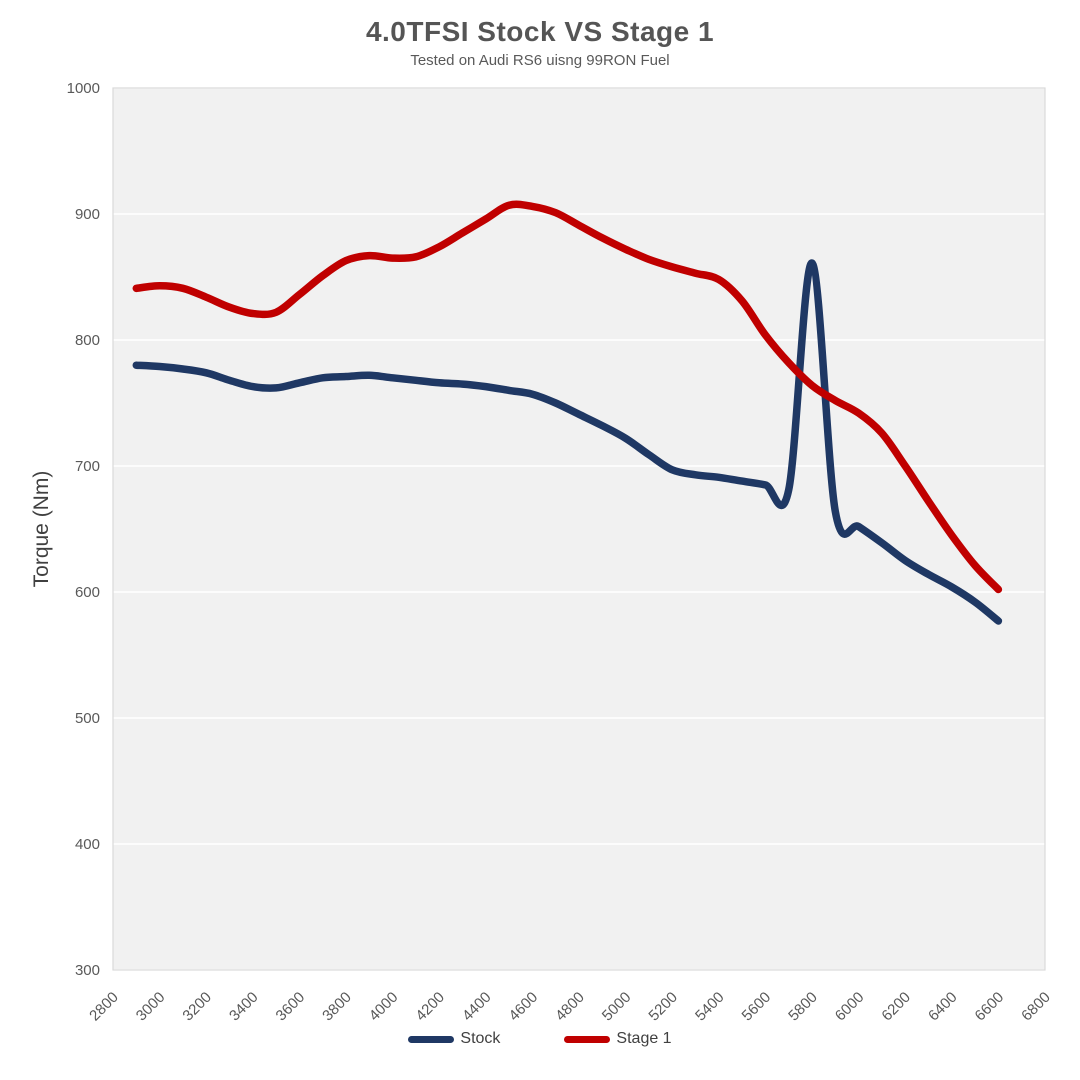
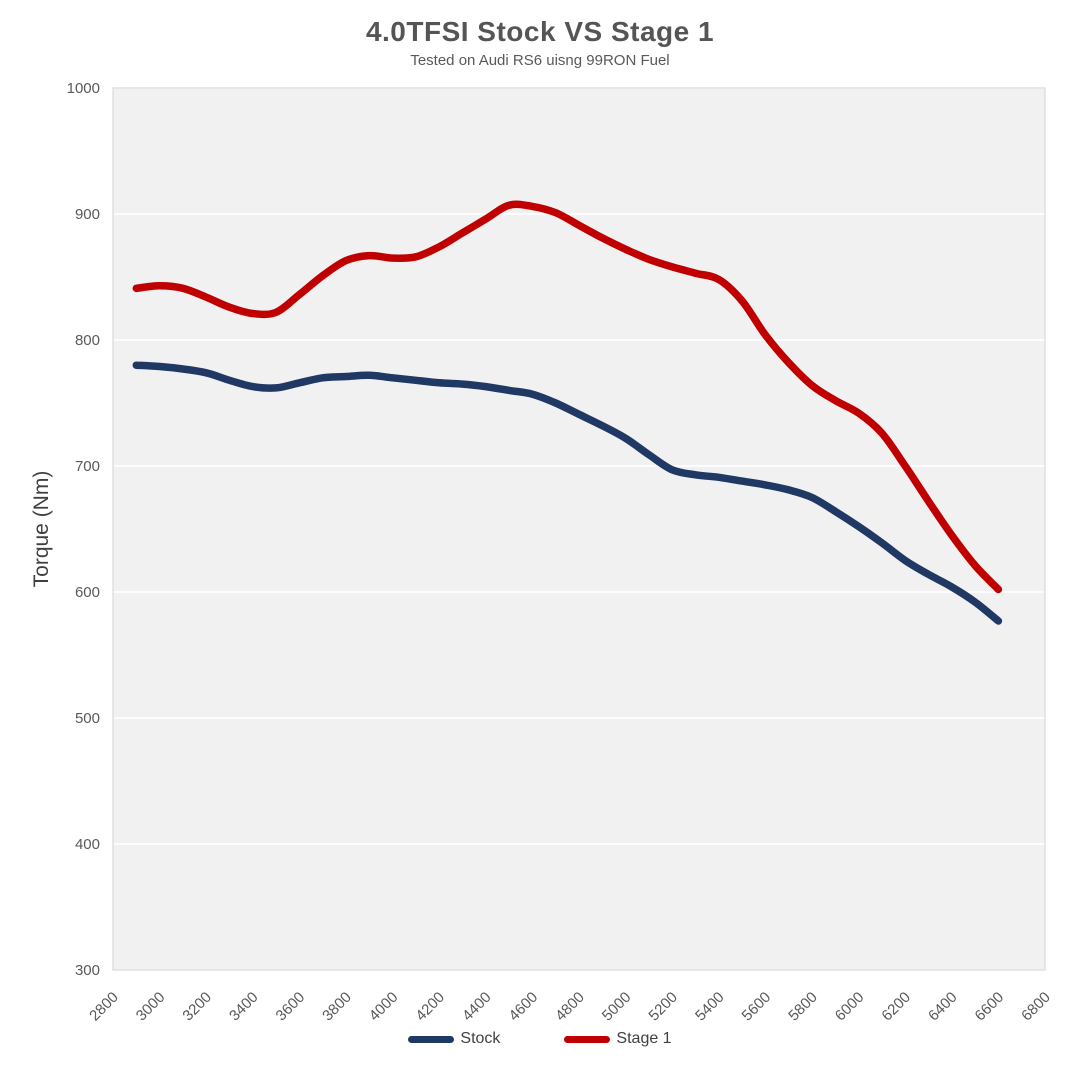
Stock/5800: 861 -> 675
